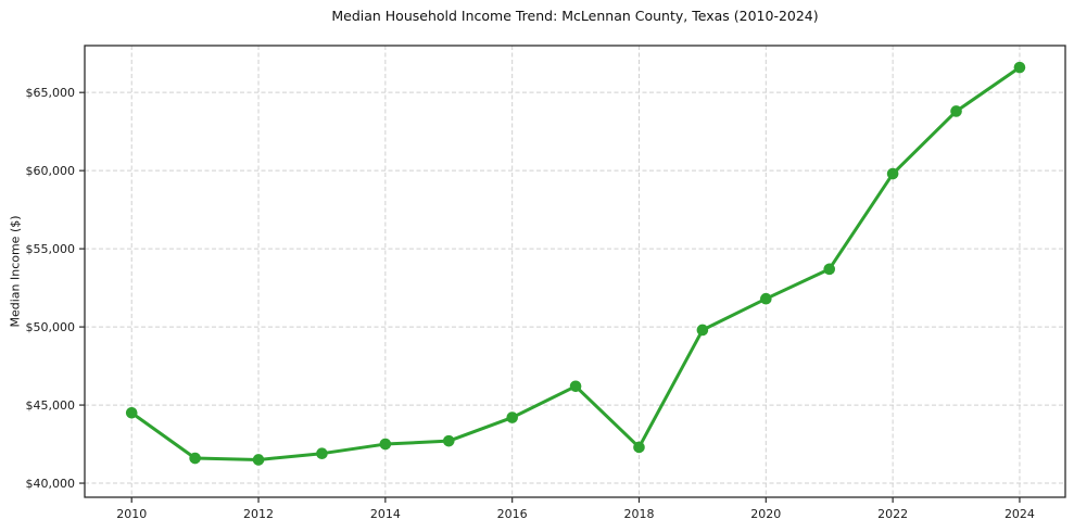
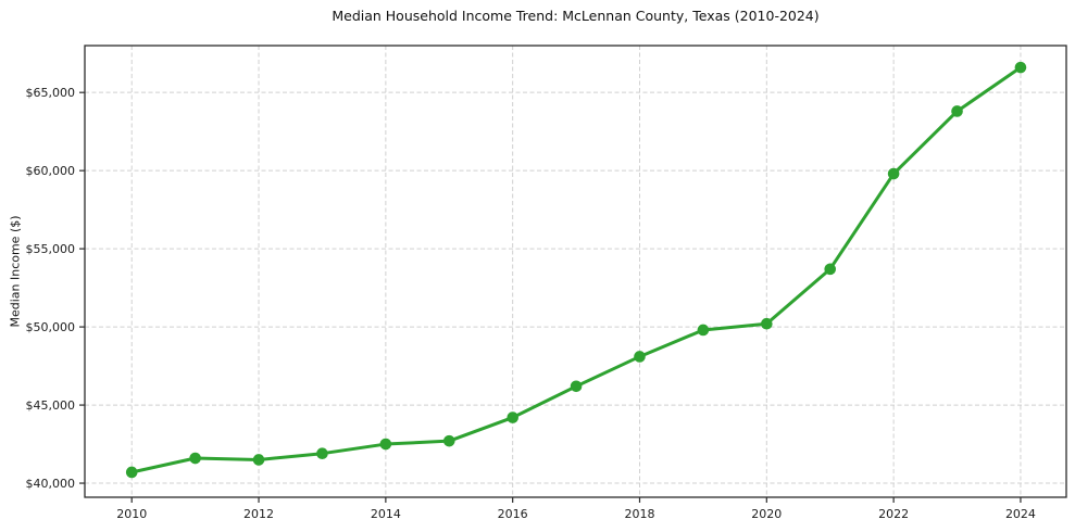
2010: $44500 -> $40700
2018: $42300 -> $48100
2020: $51800 -> $50200
